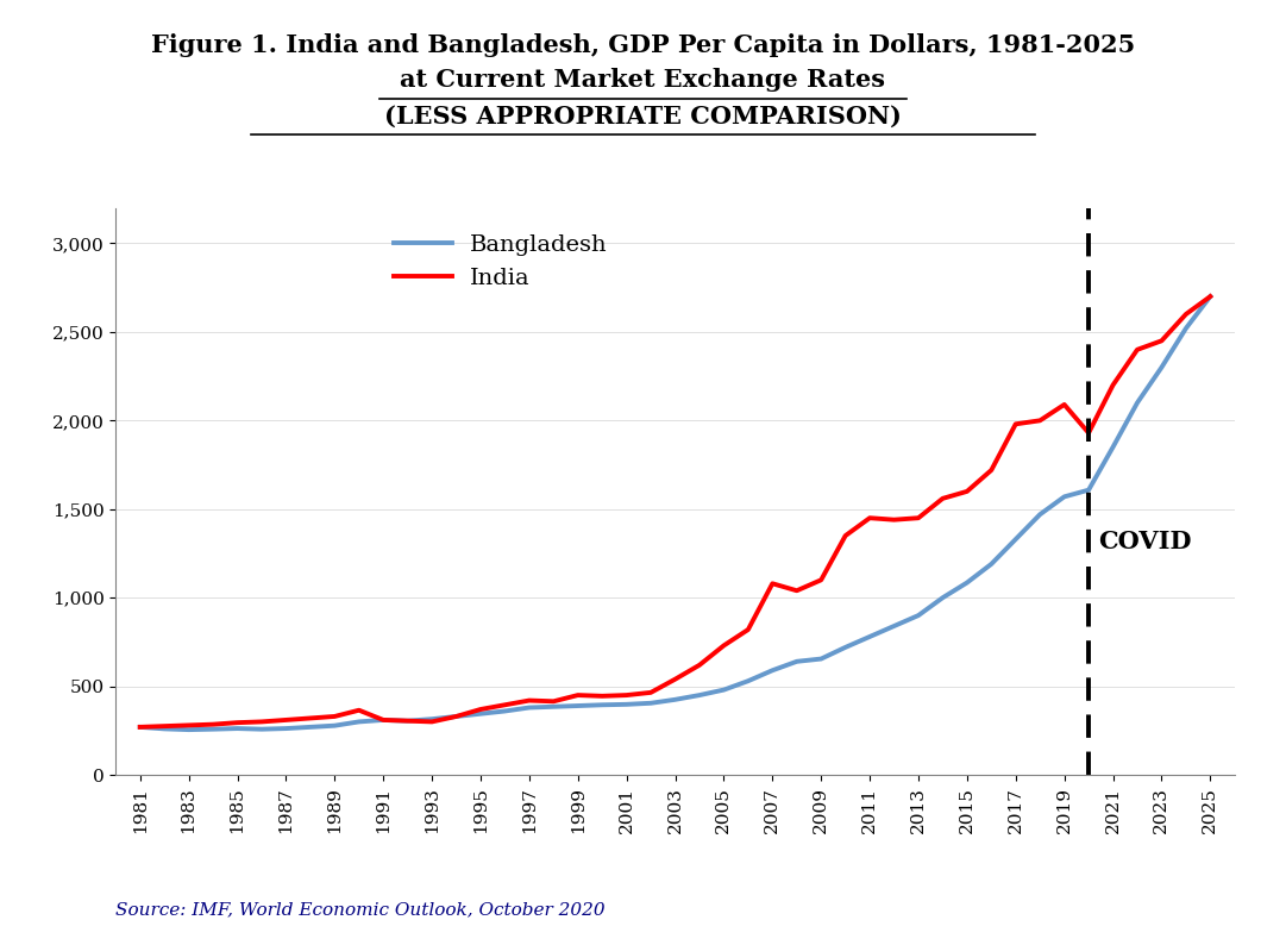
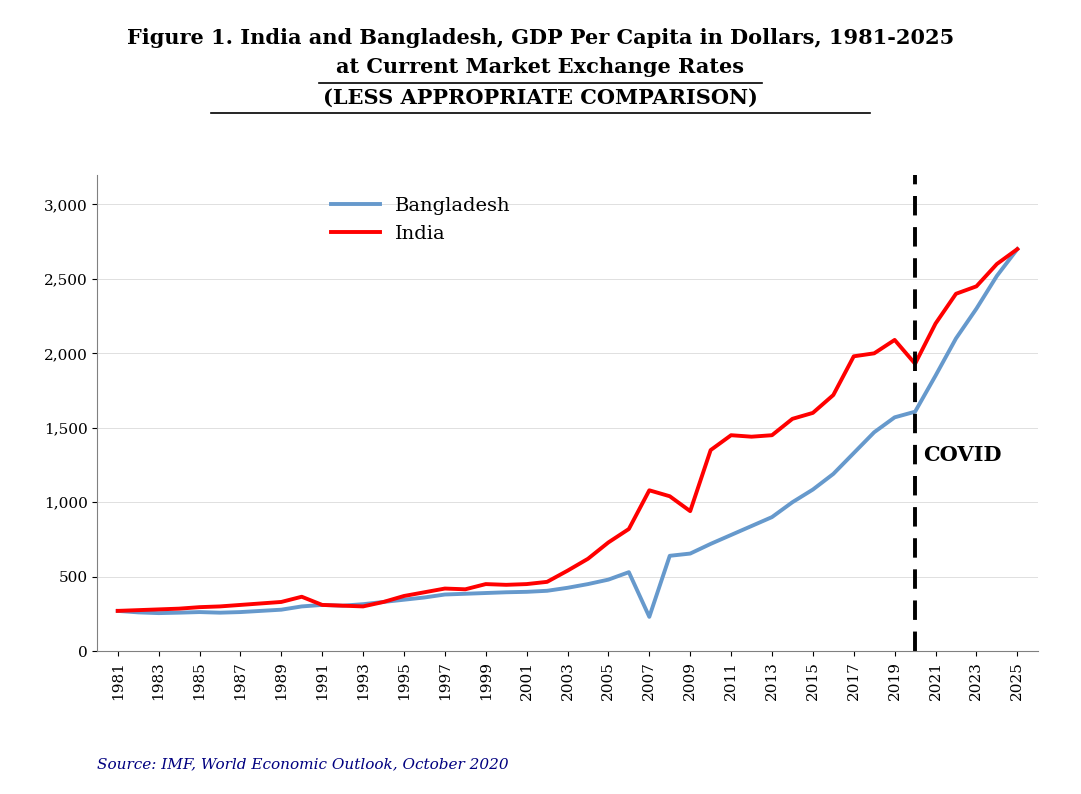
Bangladesh/2007: 590 -> 230
India/2009: 1,100 -> 940
